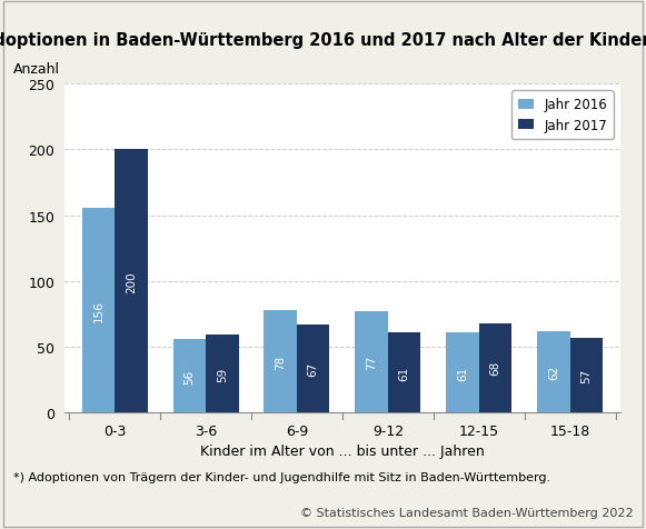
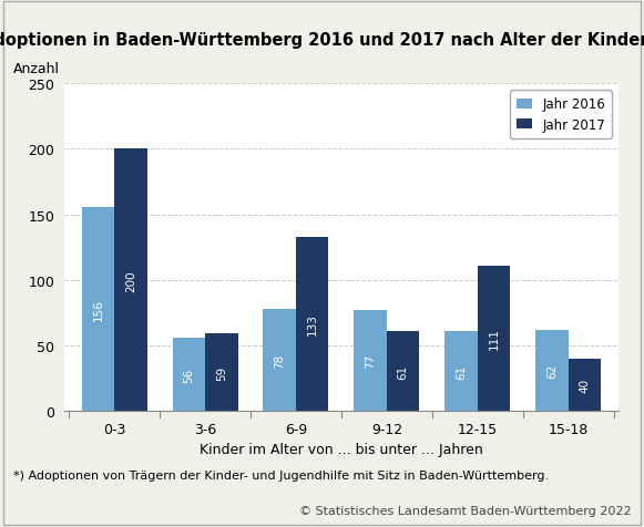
Jahr 2017/6-9: 67 -> 133
Jahr 2017/12-15: 68 -> 111
Jahr 2017/15-18: 57 -> 40
